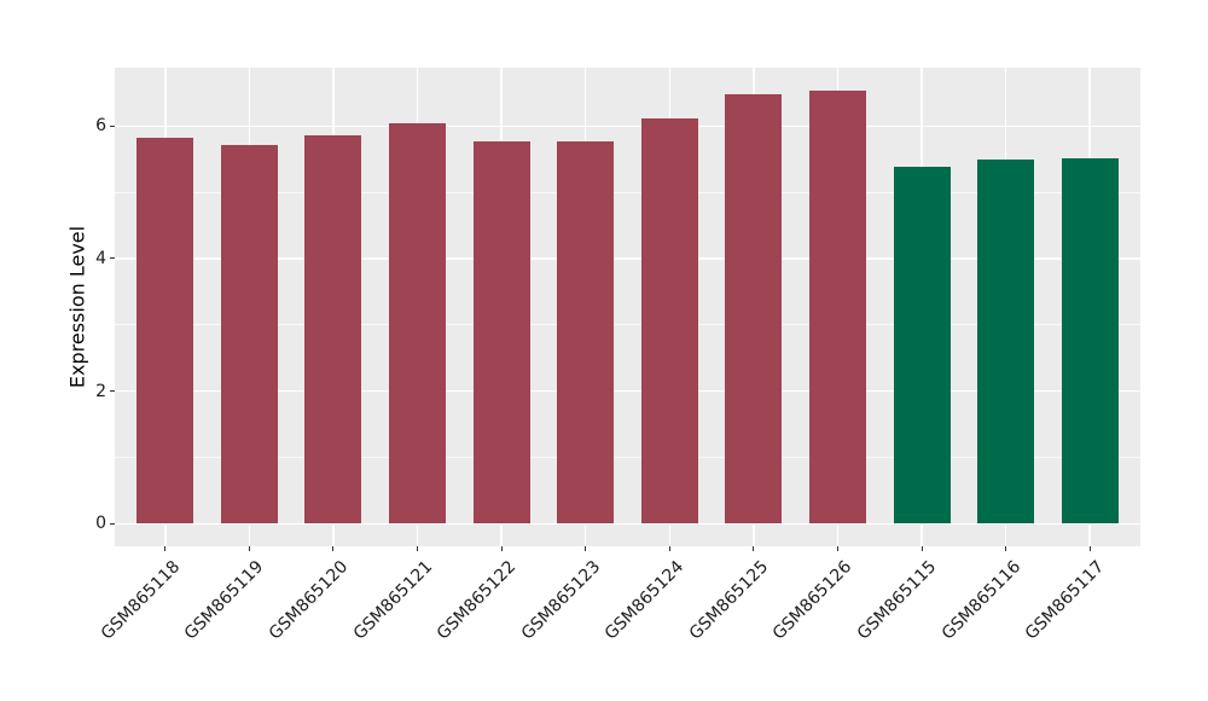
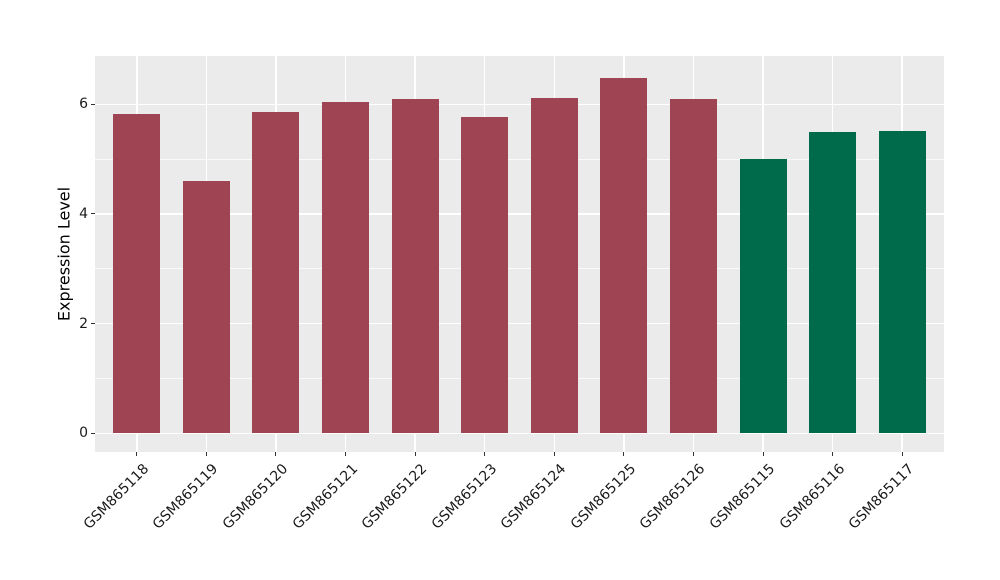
GSM865119: 5.7 -> 4.6
GSM865122: 5.8 -> 6.1
GSM865126: 6.5 -> 6.1
GSM865115: 5.4 -> 5.0
